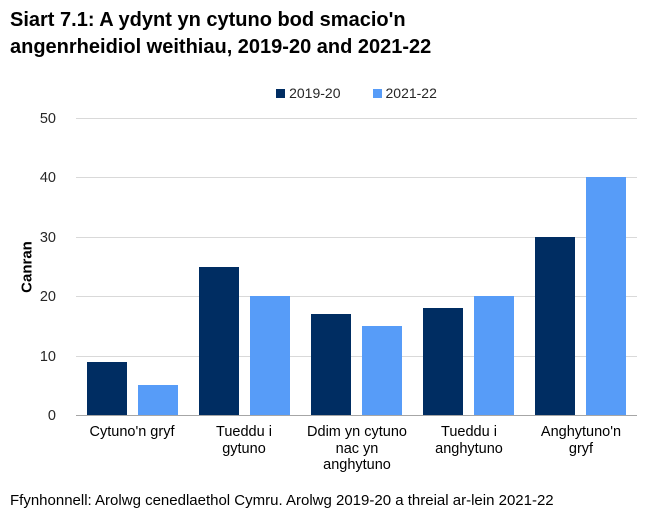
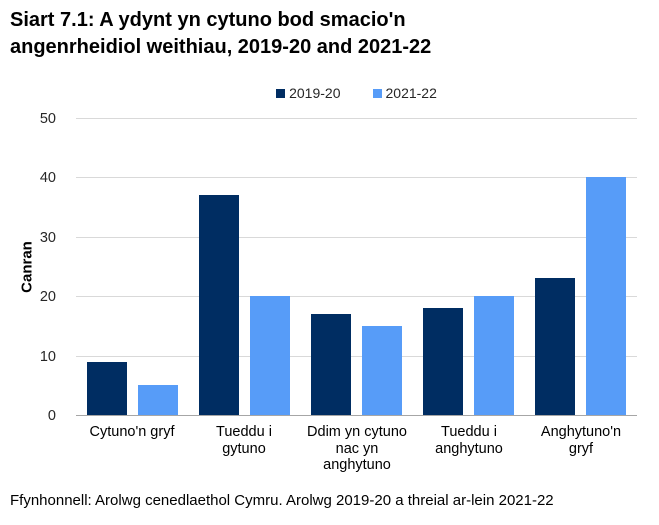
2019-20/Tueddu i gytuno: 25 -> 37
2019-20/Anghytuno'n gryf: 30 -> 23
